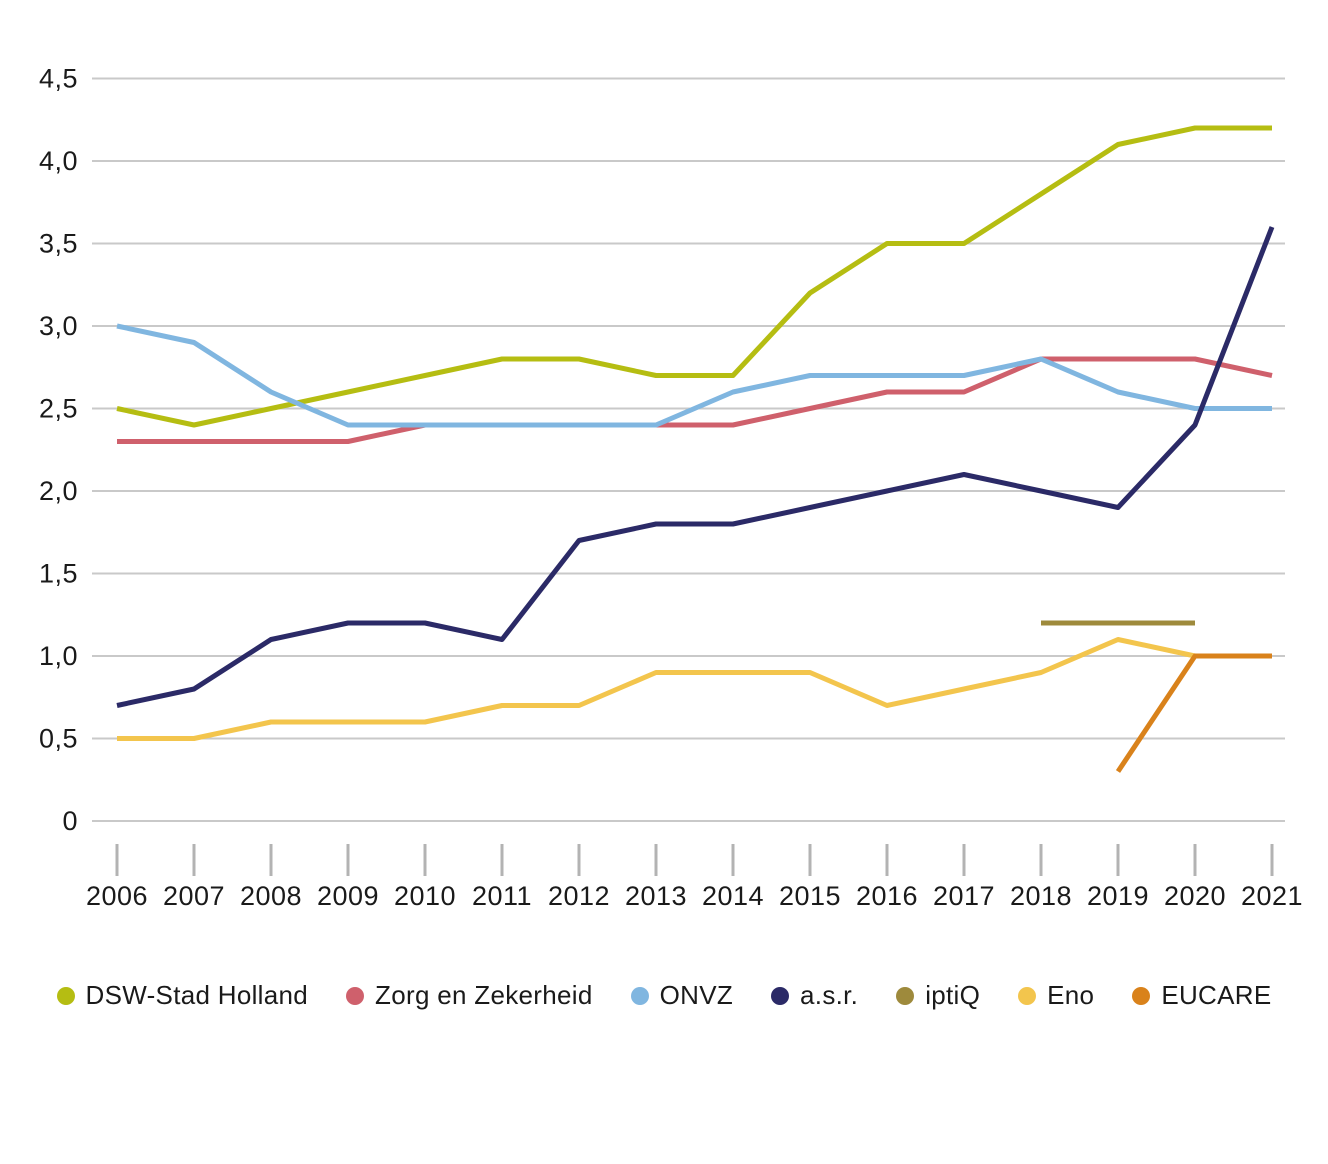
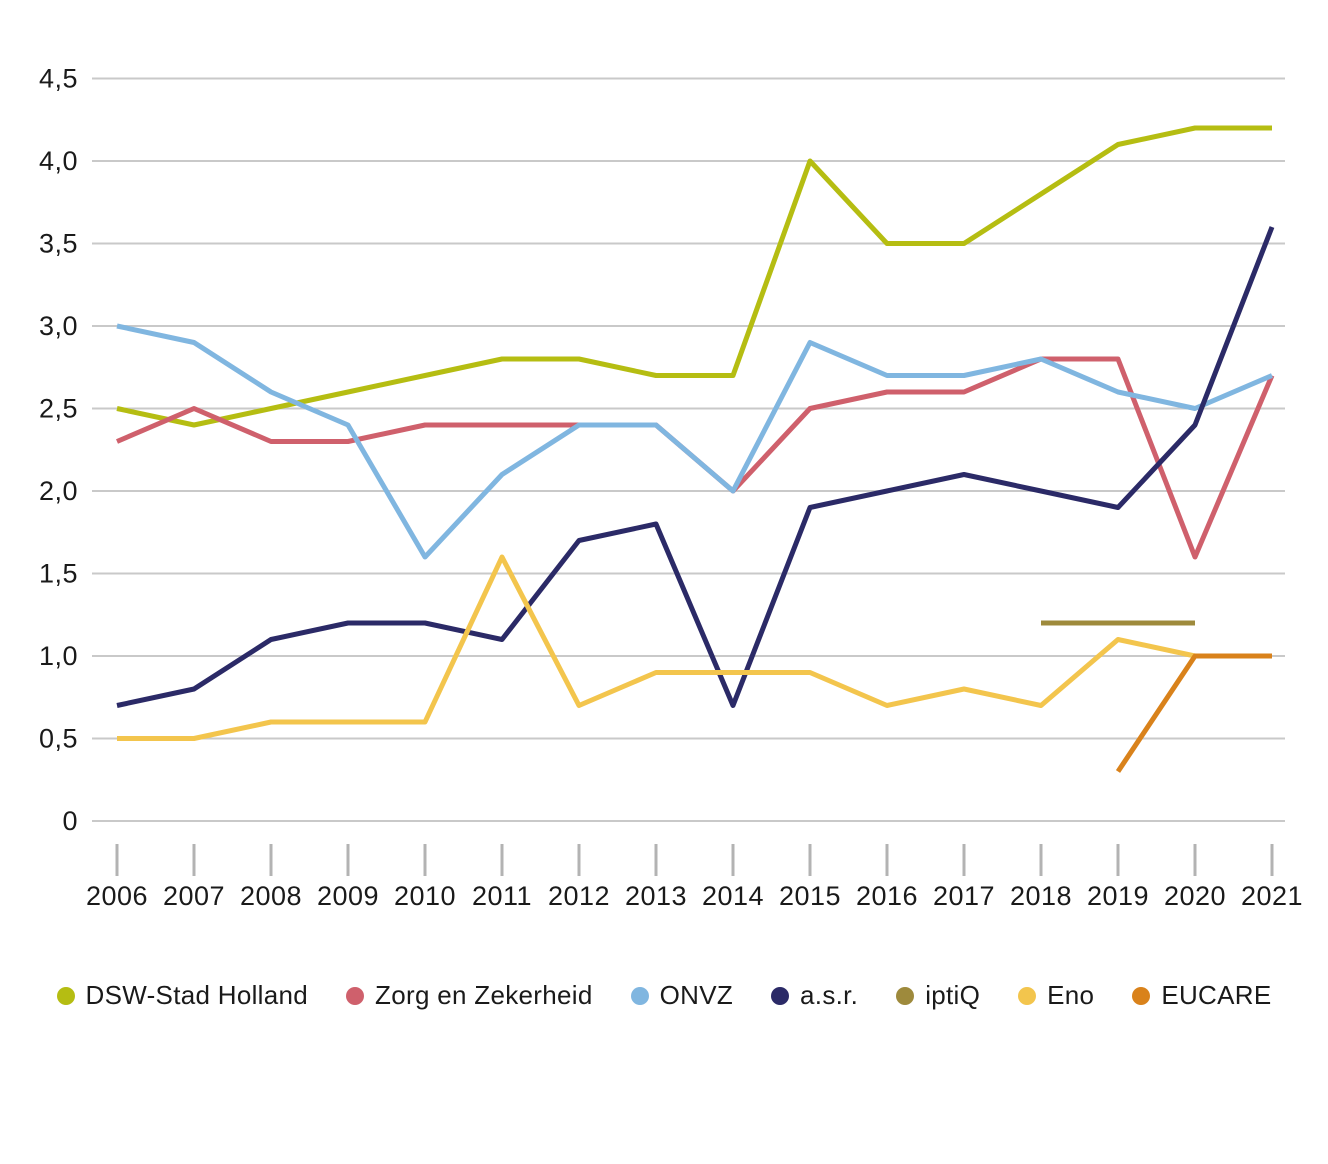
Zorg en Zekerheid/2007: 2,3 -> 2,5
ONVZ/2010: 2,4 -> 1,6
ONVZ/2011: 2,4 -> 2,1
Eno/2011: 0,7 -> 1,6
Zorg en Zekerheid/2014: 2,4 -> 2,0
ONVZ/2014: 2,6 -> 2,0
a.s.r./2014: 1,8 -> 0,7
DSW-Stad Holland/2015: 3,2 -> 4,0
ONVZ/2015: 2,7 -> 2,9
Eno/2018: 0,9 -> 0,7
Zorg en Zekerheid/2020: 2,8 -> 1,6
ONVZ/2021: 2,5 -> 2,7
